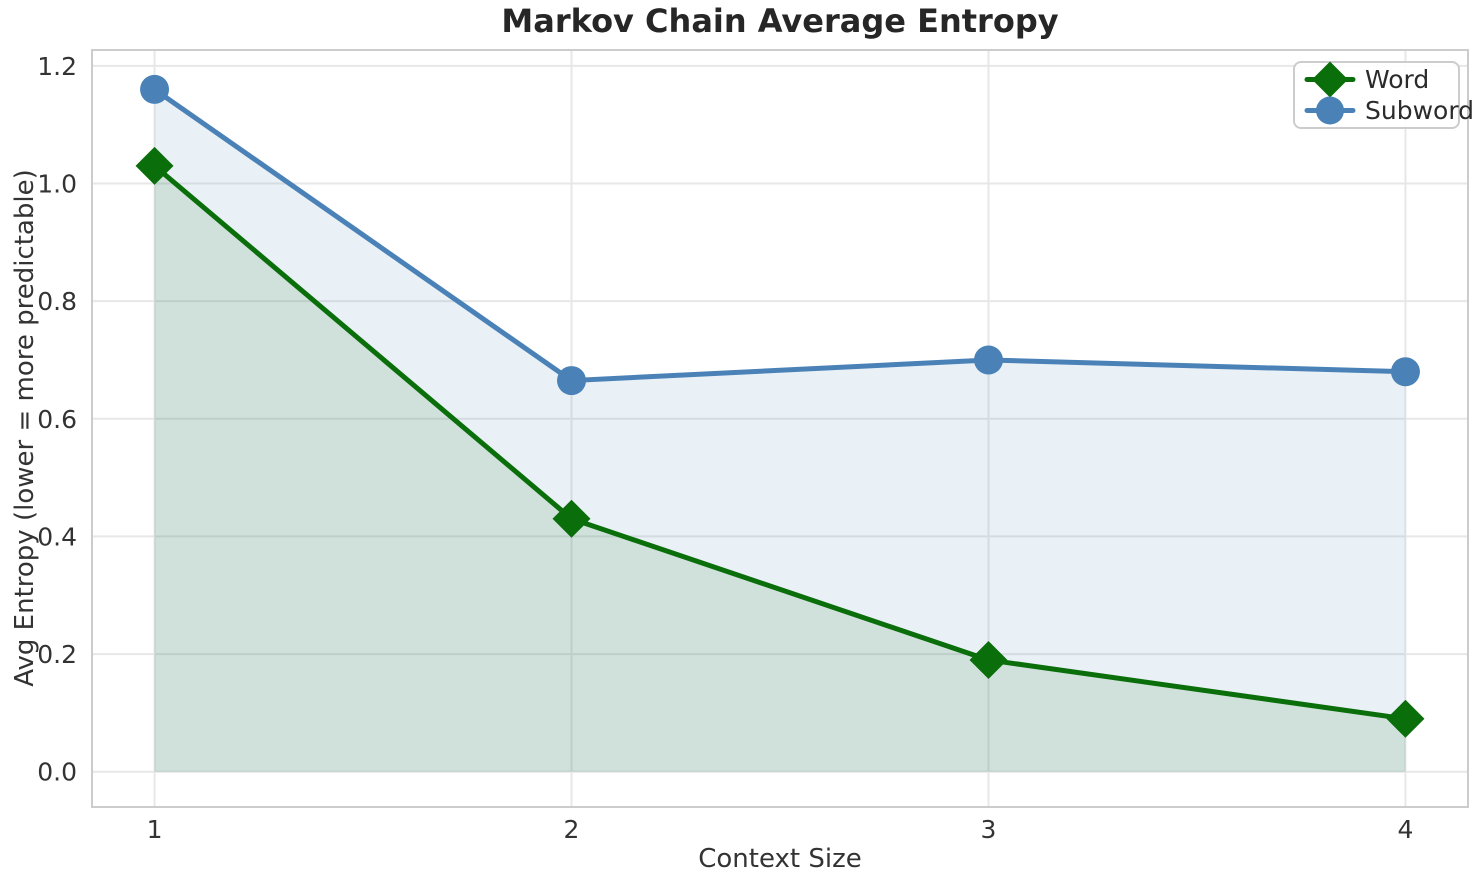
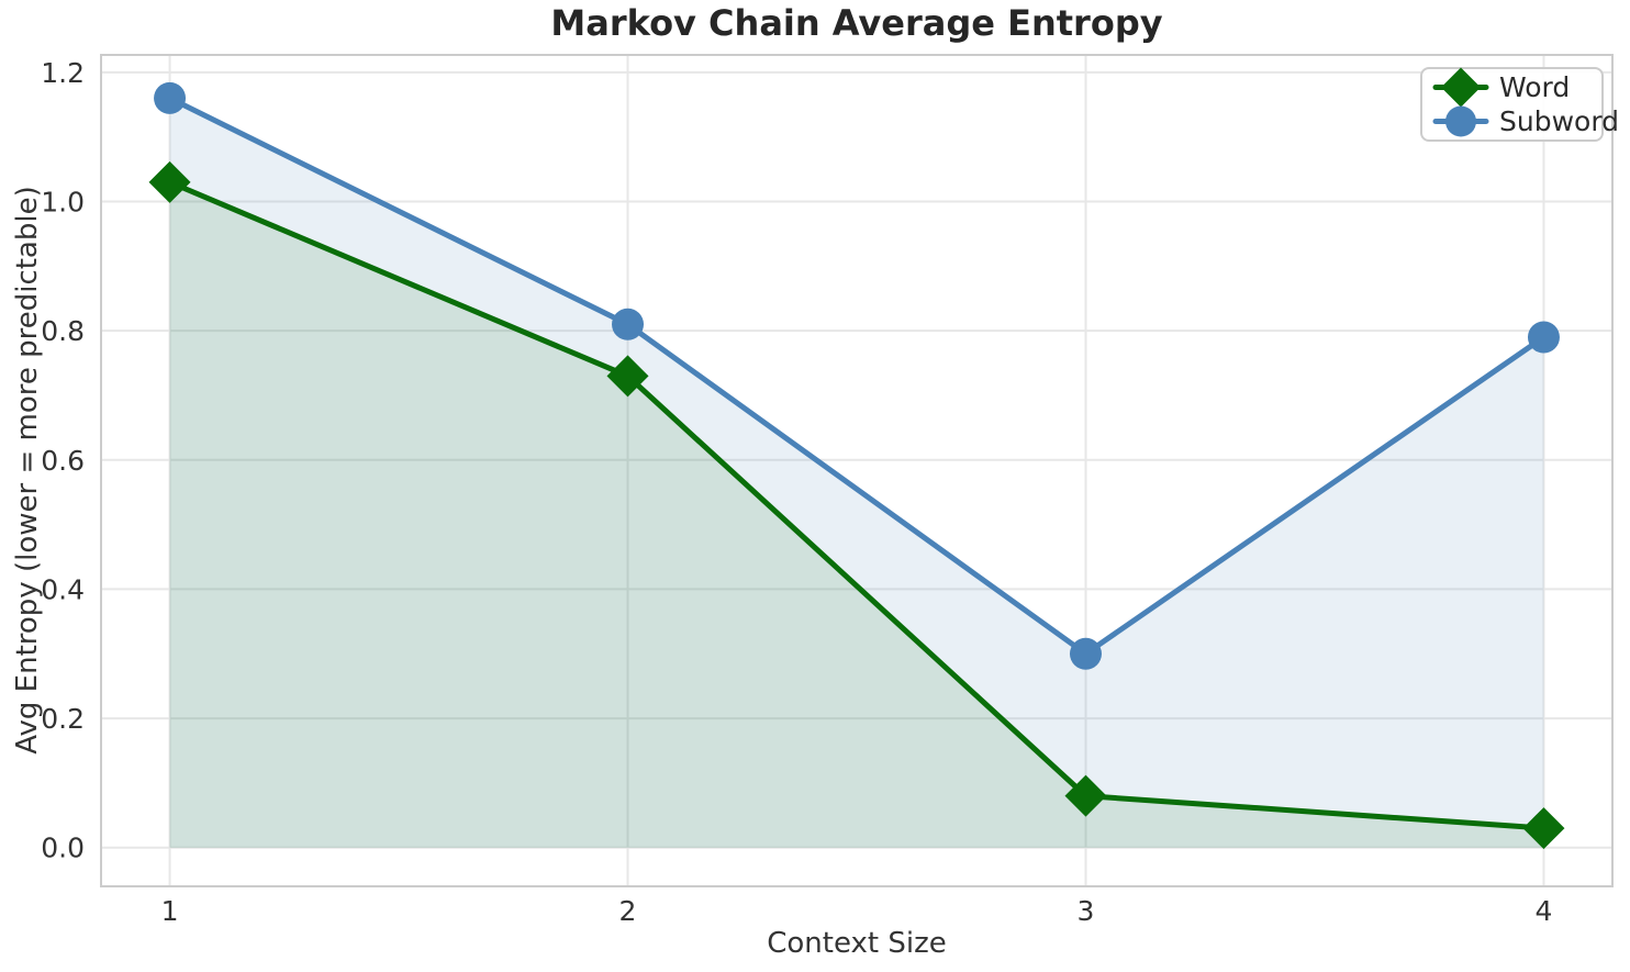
Word/2: 0.43 -> 0.73
Subword/2: 0.67 -> 0.81
Word/3: 0.19 -> 0.08
Subword/3: 0.70 -> 0.30
Word/4: 0.09 -> 0.03
Subword/4: 0.68 -> 0.79
